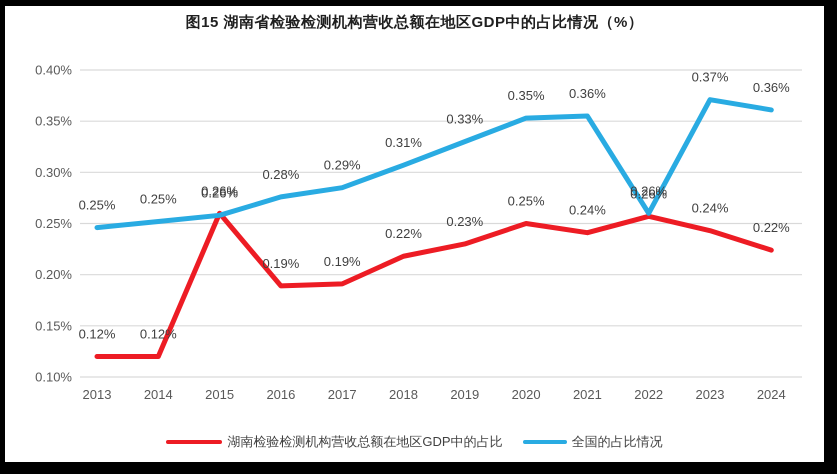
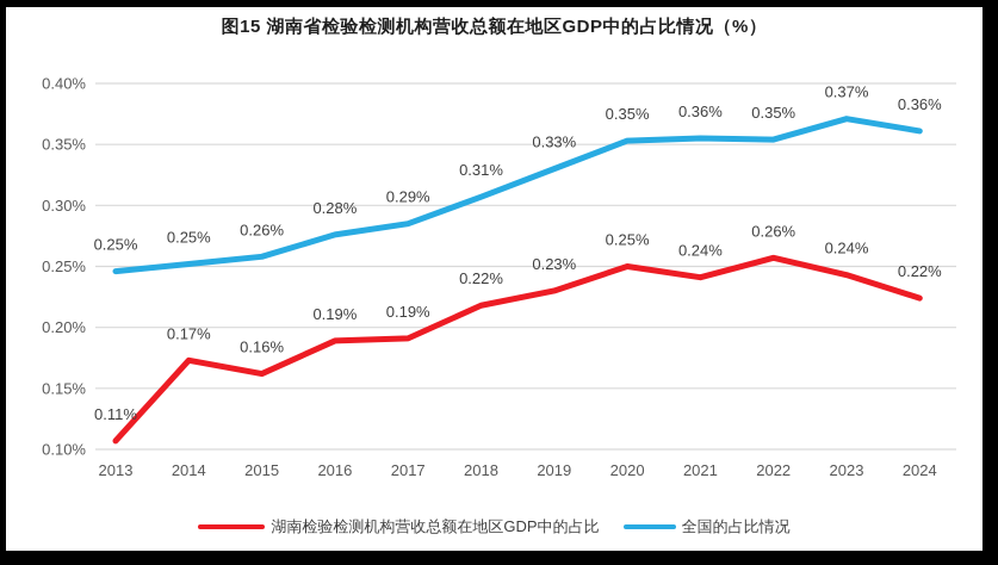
湖南检验检测机构营收总额在地区GDP中的占比/2013: 0.12% -> 0.11%
湖南检验检测机构营收总额在地区GDP中的占比/2014: 0.12% -> 0.17%
湖南检验检测机构营收总额在地区GDP中的占比/2015: 0.26% -> 0.16%
全国的占比情况/2022: 0.26% -> 0.35%
